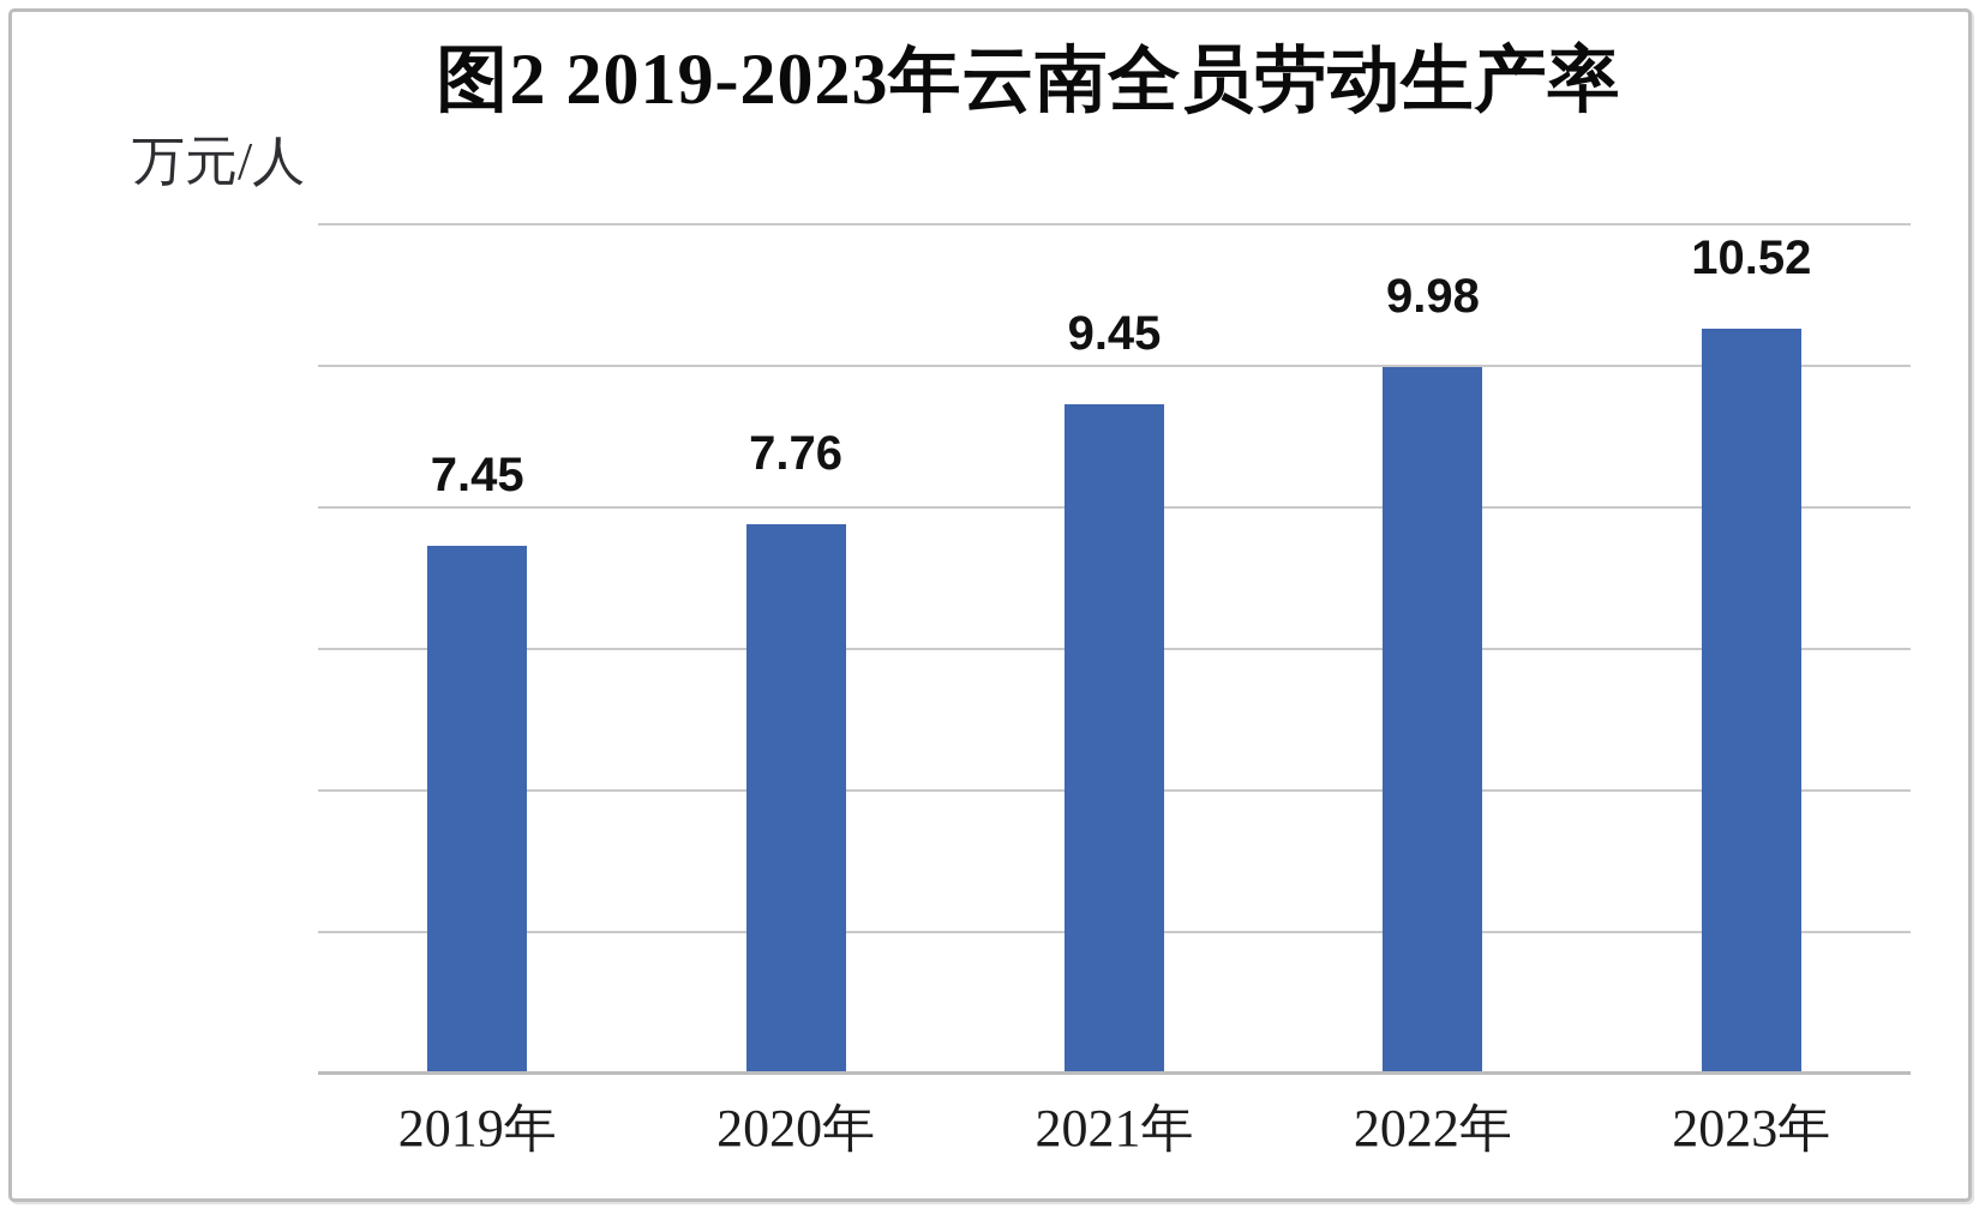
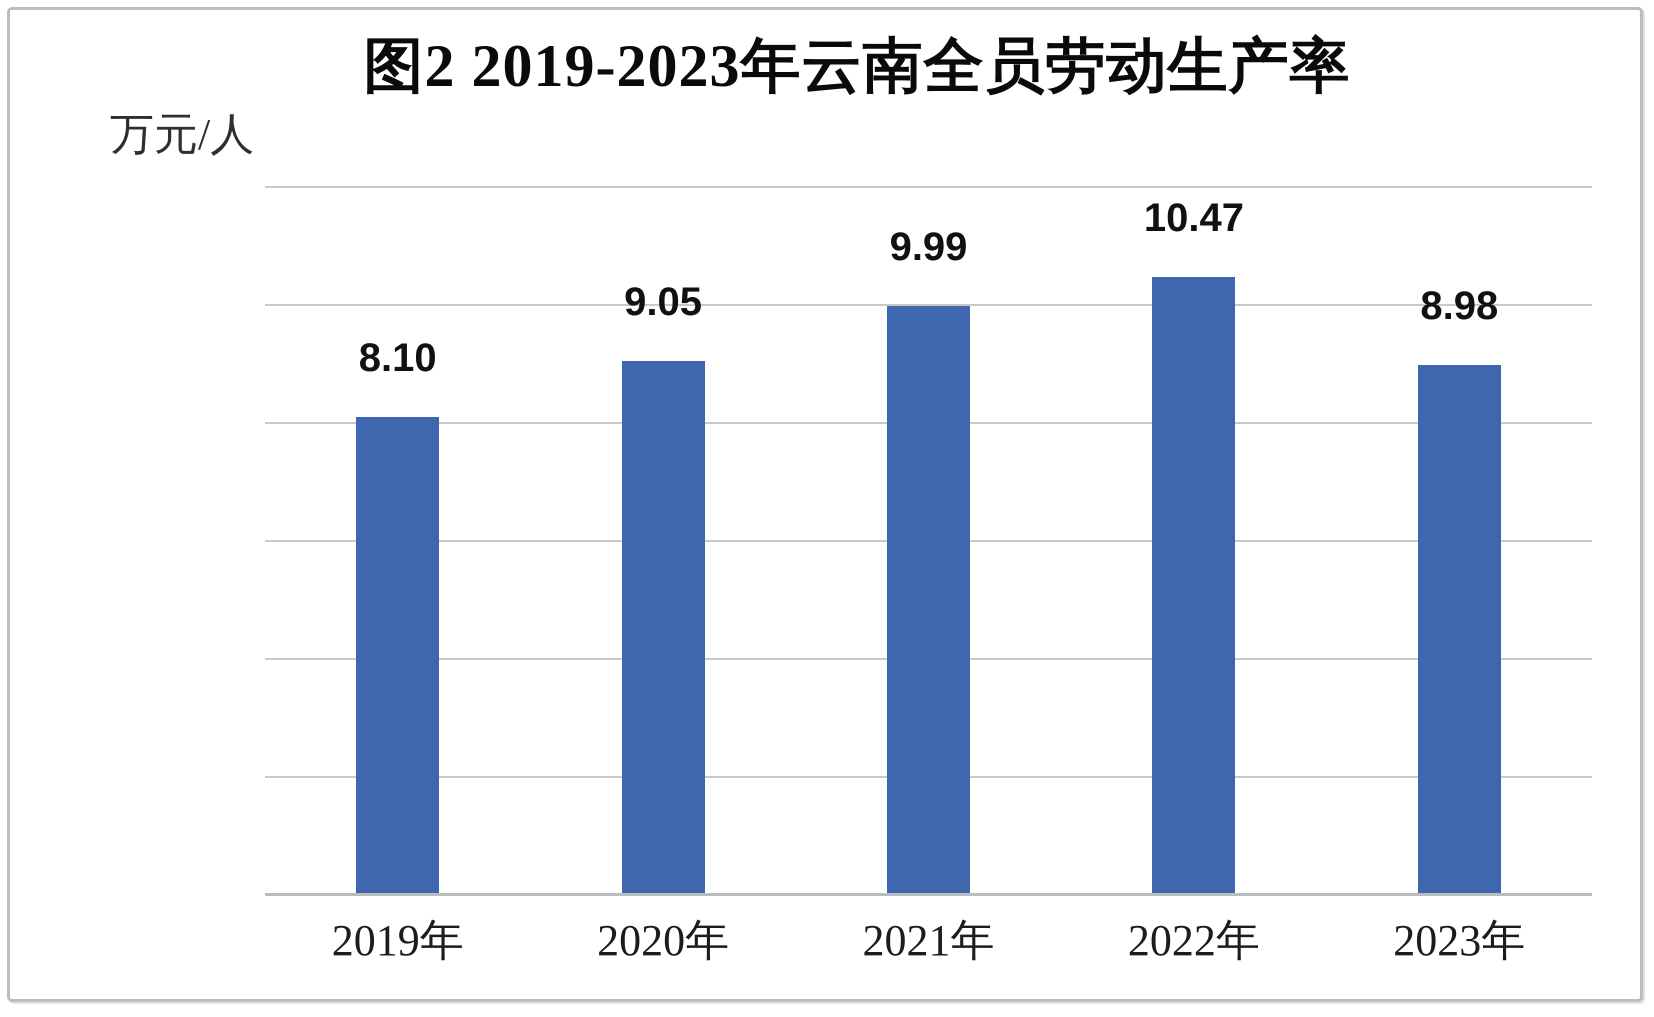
2019年: 7.45 -> 8.10
2020年: 7.76 -> 9.05
2021年: 9.45 -> 9.99
2022年: 9.98 -> 10.47
2023年: 10.52 -> 8.98
